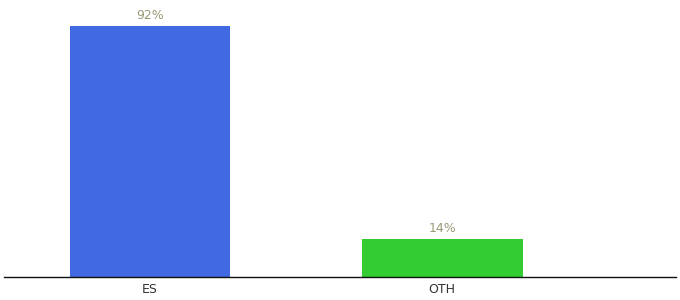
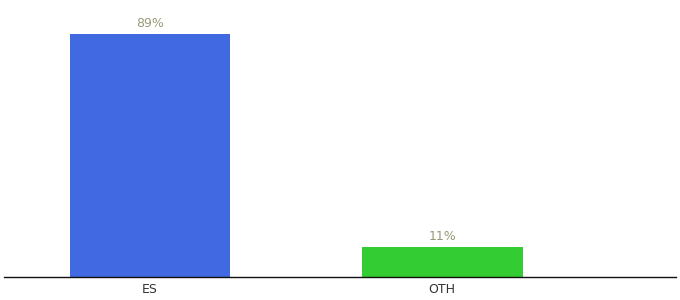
ES: 92% -> 89%
OTH: 14% -> 11%
